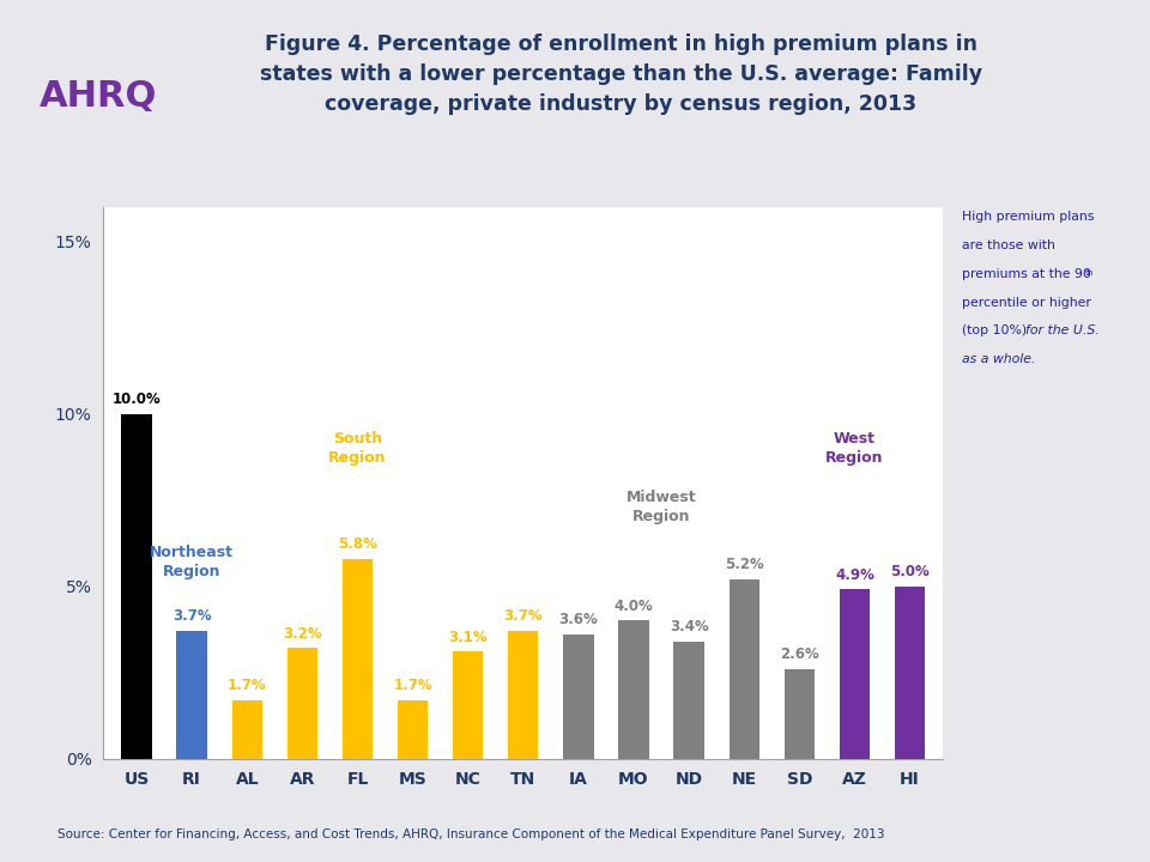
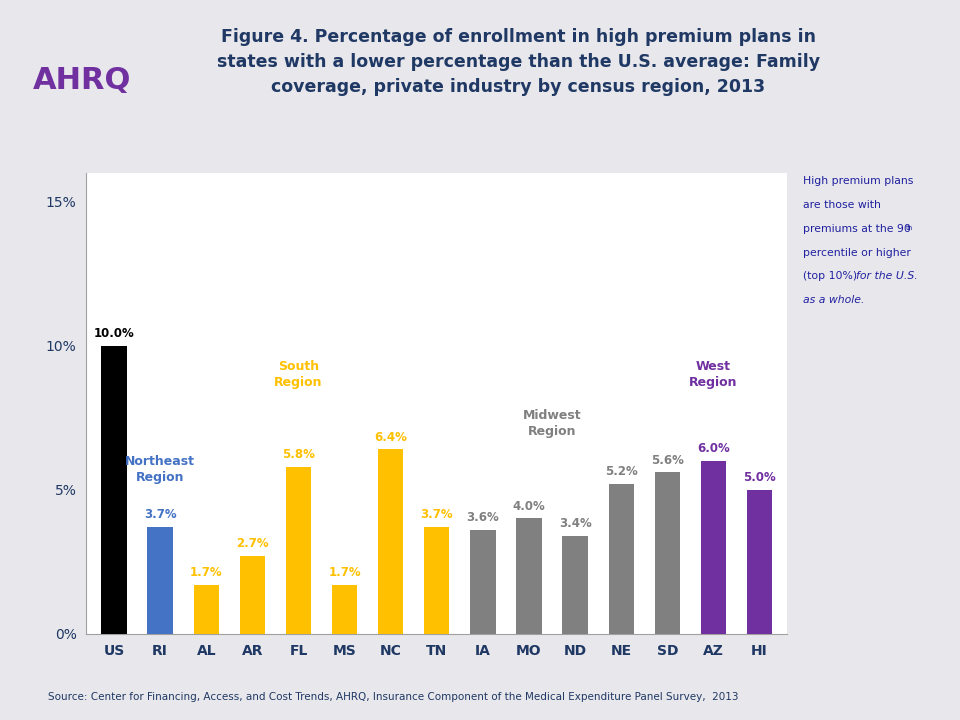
AR: 3.2% -> 2.7%
NC: 3.1% -> 6.4%
SD: 2.6% -> 5.6%
AZ: 4.9% -> 6.0%
